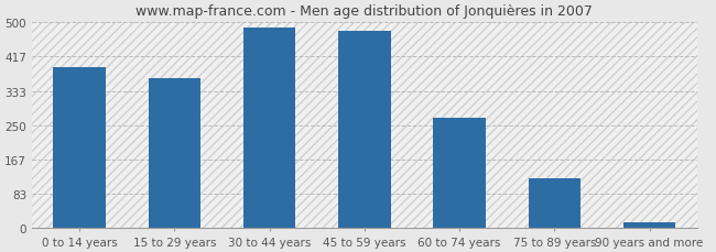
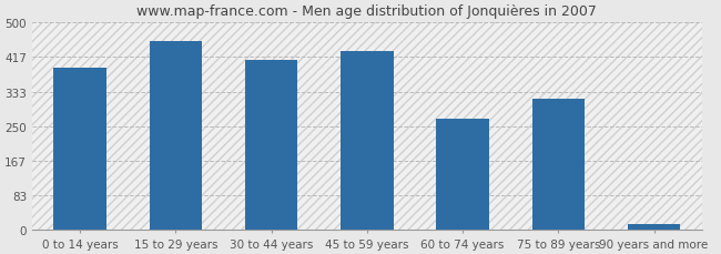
15 to 29 years: 365 -> 455
30 to 44 years: 487 -> 410
45 to 59 years: 478 -> 430
75 to 89 years: 122 -> 315
